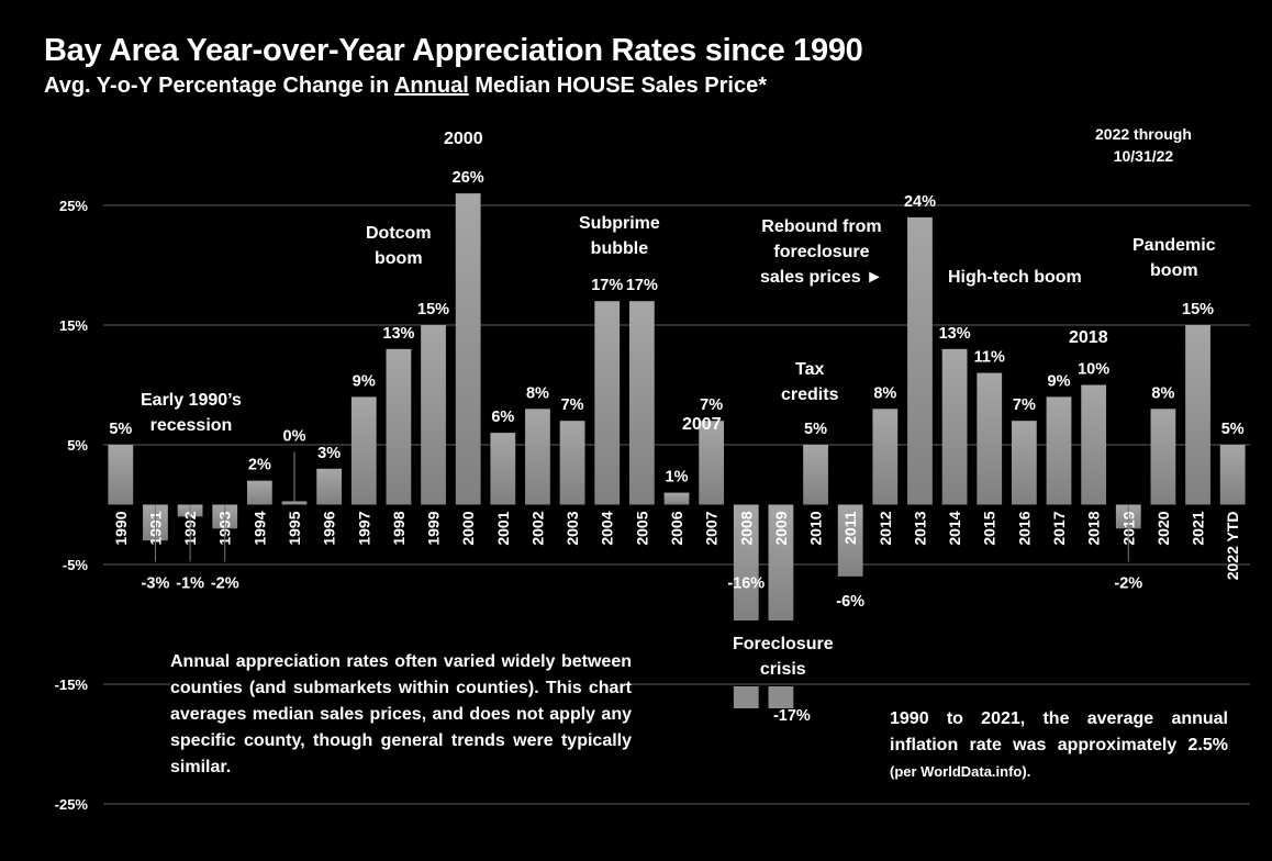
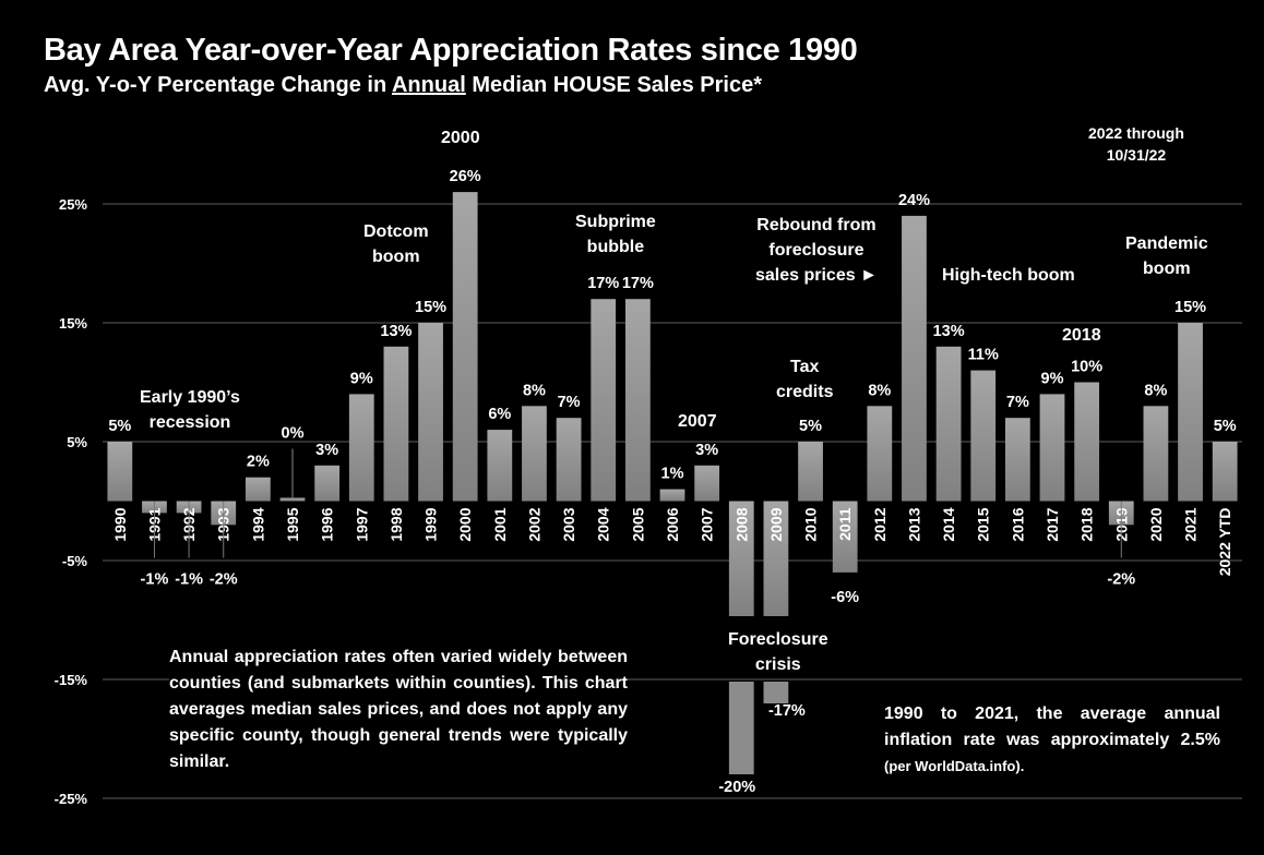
1991: -3% -> -1%
2007: 7% -> 3%
2008: -16% -> -20%
